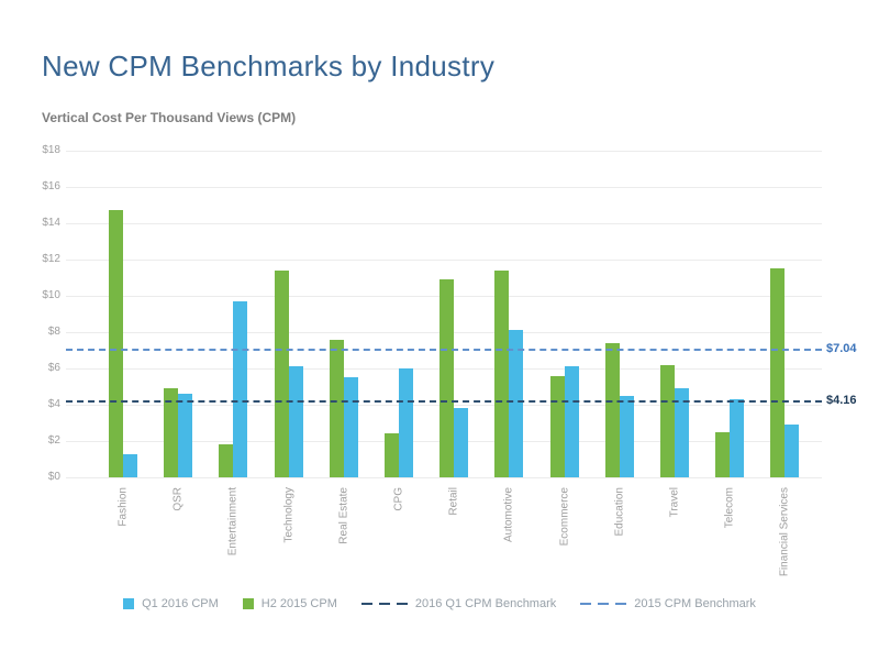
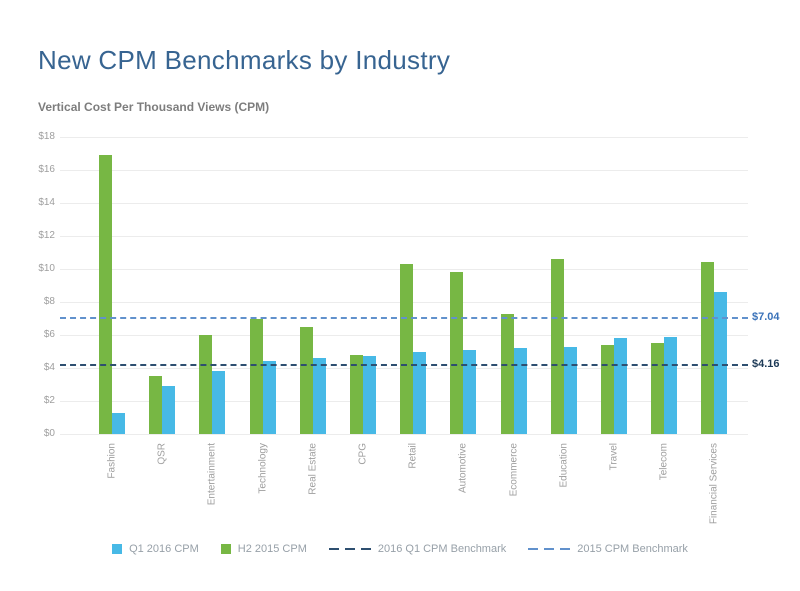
H2 2015 CPM/Fashion: $14.7 -> $16.9
H2 2015 CPM/QSR: $4.9 -> $3.5
Q1 2016 CPM/QSR: $4.6 -> $2.9
H2 2015 CPM/Entertainment: $1.8 -> $6.0
Q1 2016 CPM/Entertainment: $9.7 -> $3.8
H2 2015 CPM/Technology: $11.4 -> $7.0
Q1 2016 CPM/Technology: $6.1 -> $4.4
H2 2015 CPM/Real Estate: $7.6 -> $6.5
Q1 2016 CPM/Real Estate: $5.5 -> $4.6
H2 2015 CPM/CPG: $2.4 -> $4.8
Q1 2016 CPM/CPG: $6.0 -> $4.7
H2 2015 CPM/Retail: $10.9 -> $10.3
Q1 2016 CPM/Retail: $3.8 -> $5.0
H2 2015 CPM/Automotive: $11.4 -> $9.8
Q1 2016 CPM/Automotive: $8.1 -> $5.1
H2 2015 CPM/Ecommerce: $5.6 -> $7.3
Q1 2016 CPM/Ecommerce: $6.1 -> $5.2
H2 2015 CPM/Education: $7.4 -> $10.6
Q1 2016 CPM/Education: $4.5 -> $5.3
H2 2015 CPM/Travel: $6.2 -> $5.4
Q1 2016 CPM/Travel: $4.9 -> $5.8
H2 2015 CPM/Telecom: $2.5 -> $5.5
Q1 2016 CPM/Telecom: $4.3 -> $5.9
H2 2015 CPM/Financial Services: $11.5 -> $10.4
Q1 2016 CPM/Financial Services: $2.9 -> $8.6
